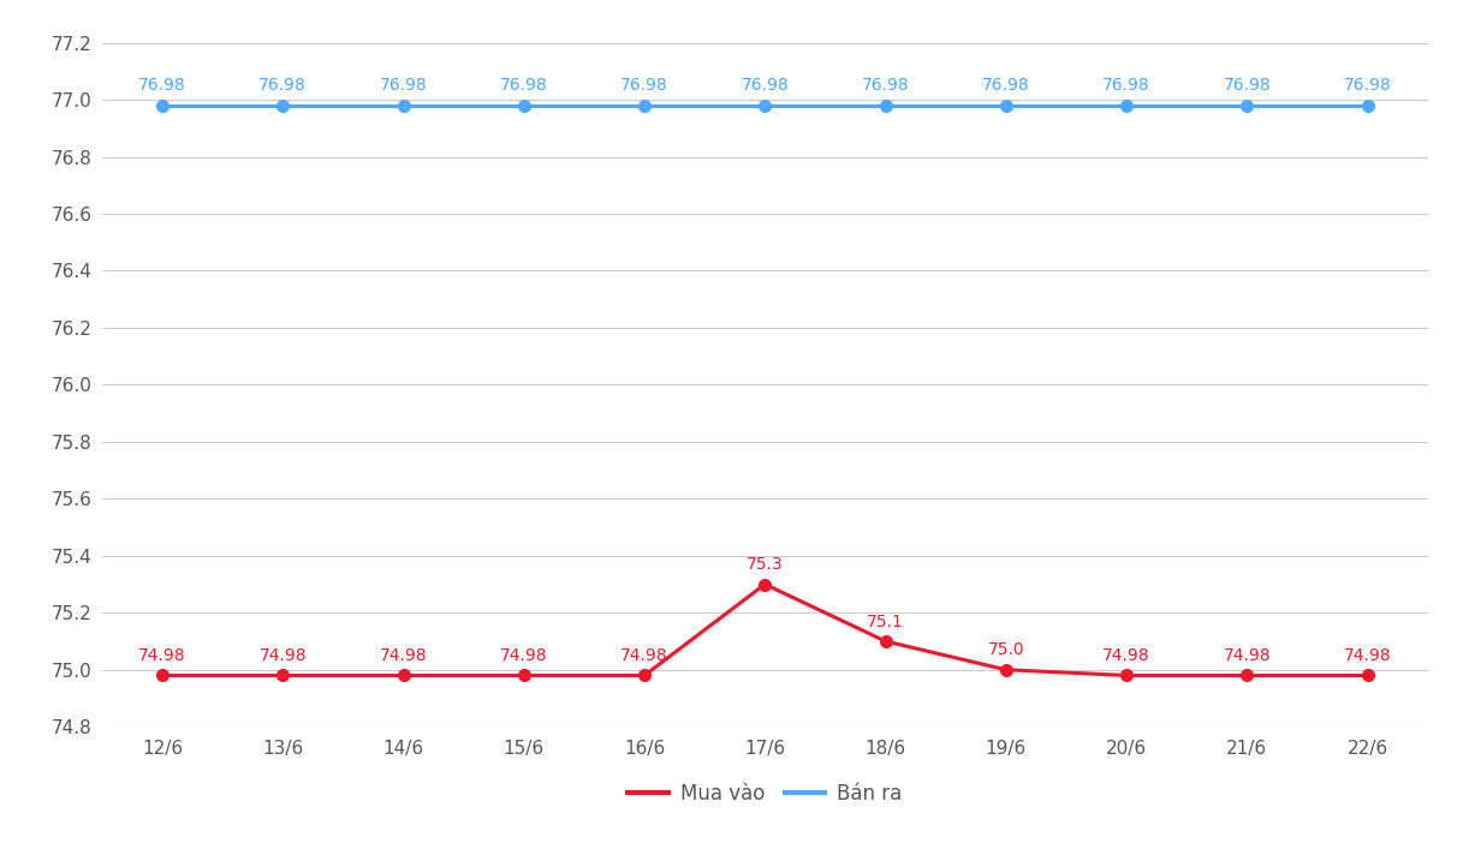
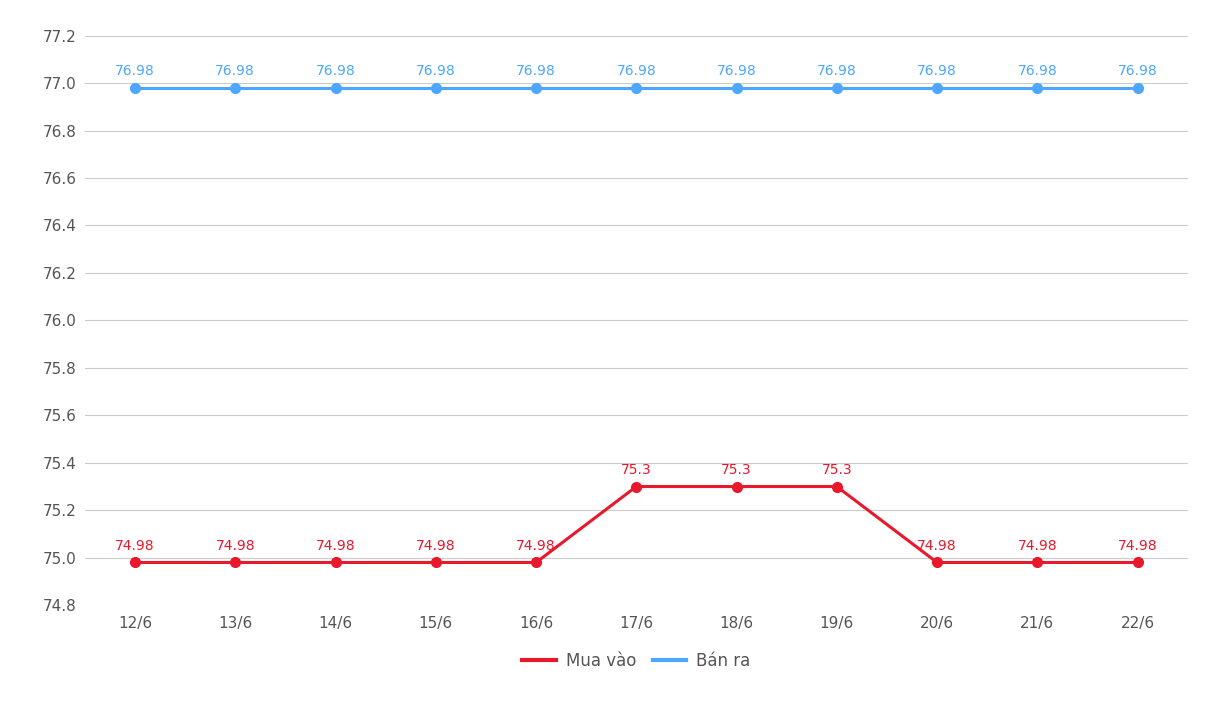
Mua vào/18/6: 75.1 -> 75.3
Mua vào/19/6: 75.0 -> 75.3
